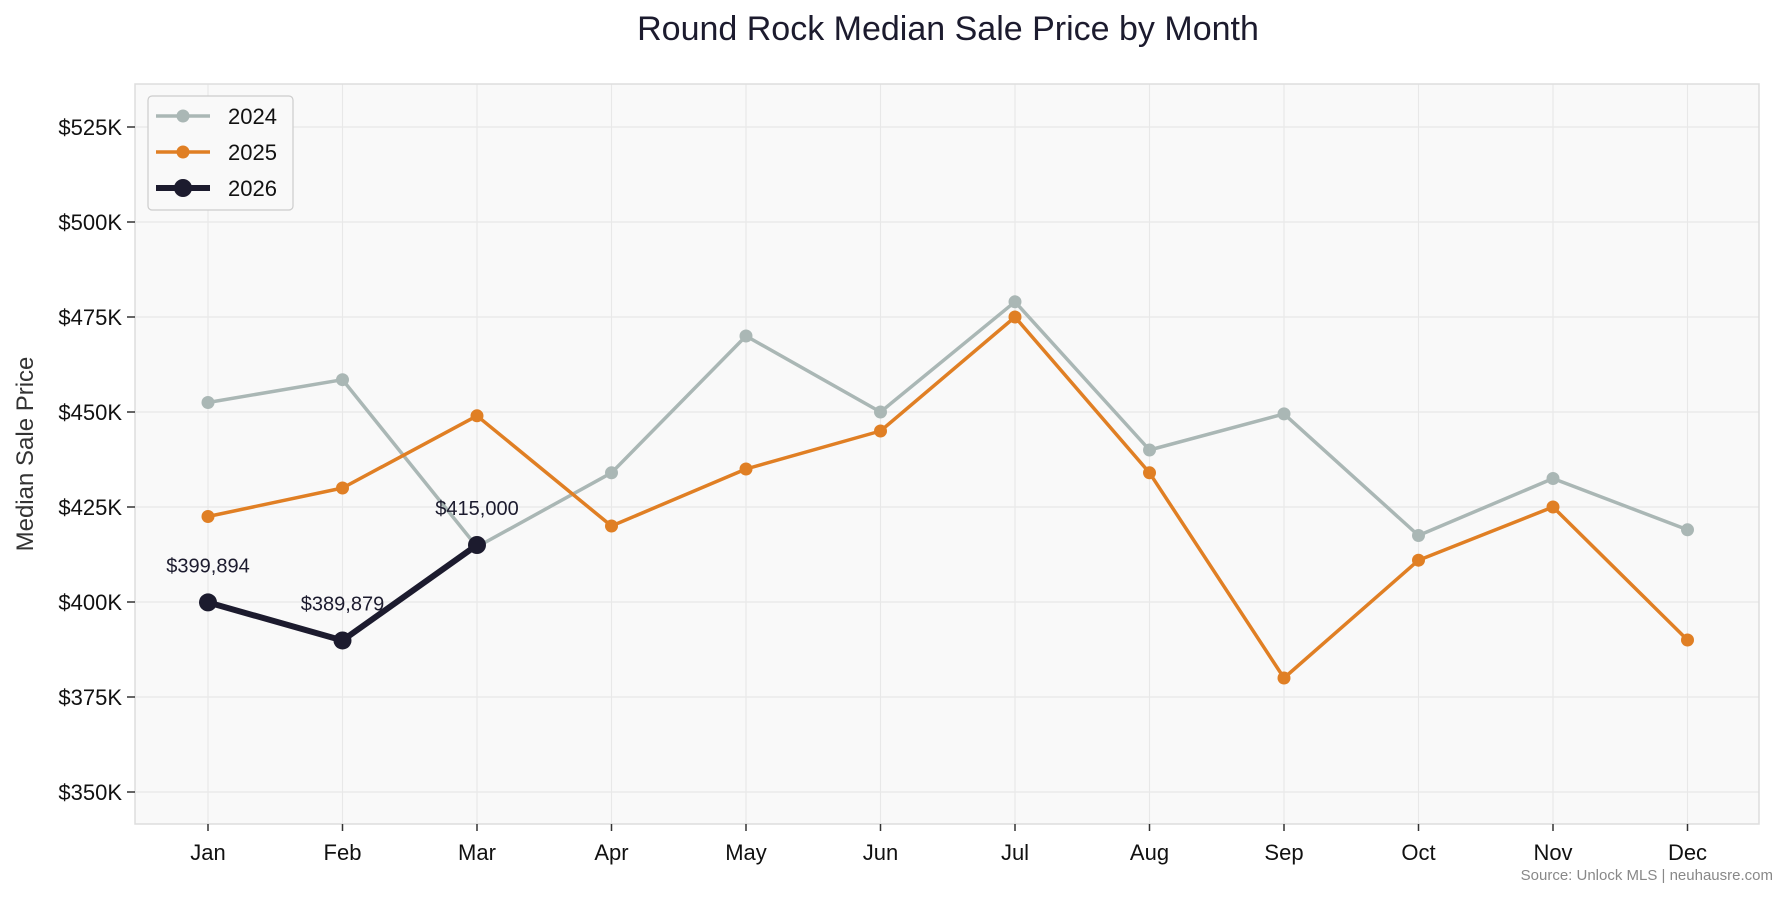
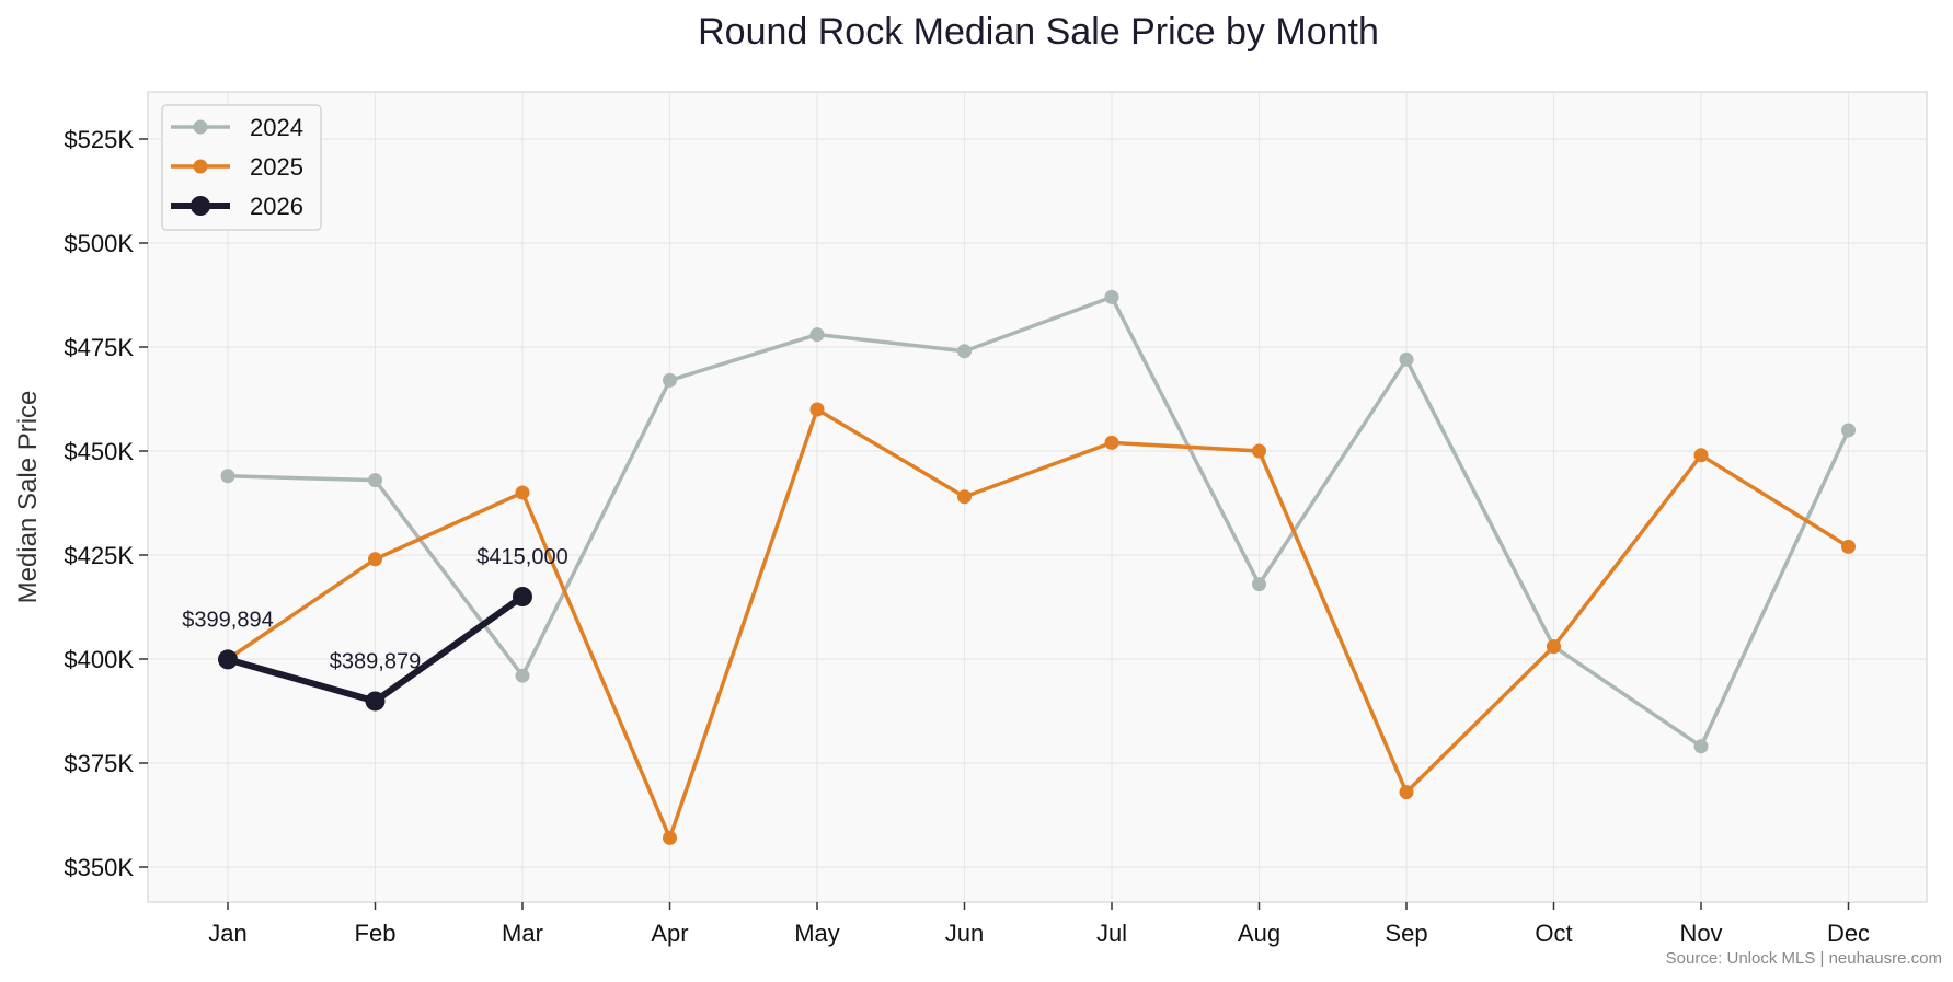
2024/Jan: $452K -> $444K
2025/Jan: $422K -> $400K
2024/Feb: $458K -> $443K
2025/Feb: $430K -> $424K
2024/Mar: $414K -> $396K
2025/Mar: $449K -> $440K
2024/Apr: $434K -> $467K
2025/Apr: $420K -> $357K
2024/May: $470K -> $478K
2025/May: $435K -> $460K
2024/Jun: $450K -> $474K
2025/Jun: $445K -> $439K
2024/Jul: $479K -> $487K
2025/Jul: $475K -> $452K
2024/Aug: $440K -> $418K
2025/Aug: $434K -> $450K
2024/Sep: $450K -> $472K
2025/Sep: $380K -> $368K
2024/Oct: $418K -> $403K
2025/Oct: $411K -> $403K
2024/Nov: $432K -> $379K
2025/Nov: $425K -> $449K
2024/Dec: $419K -> $455K
2025/Dec: $390K -> $427K
